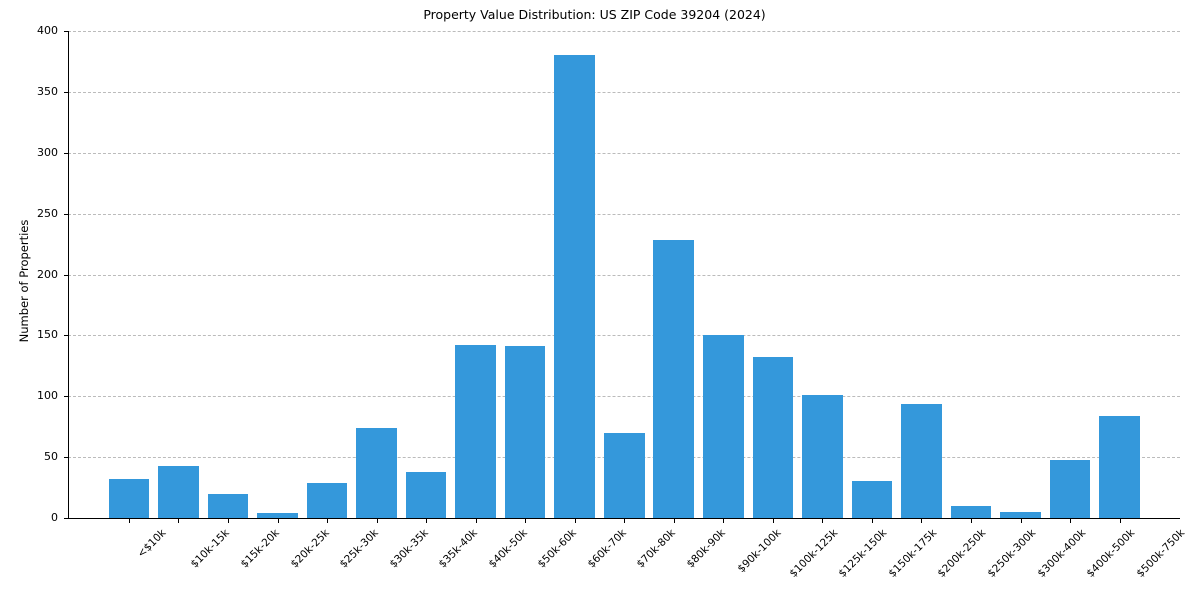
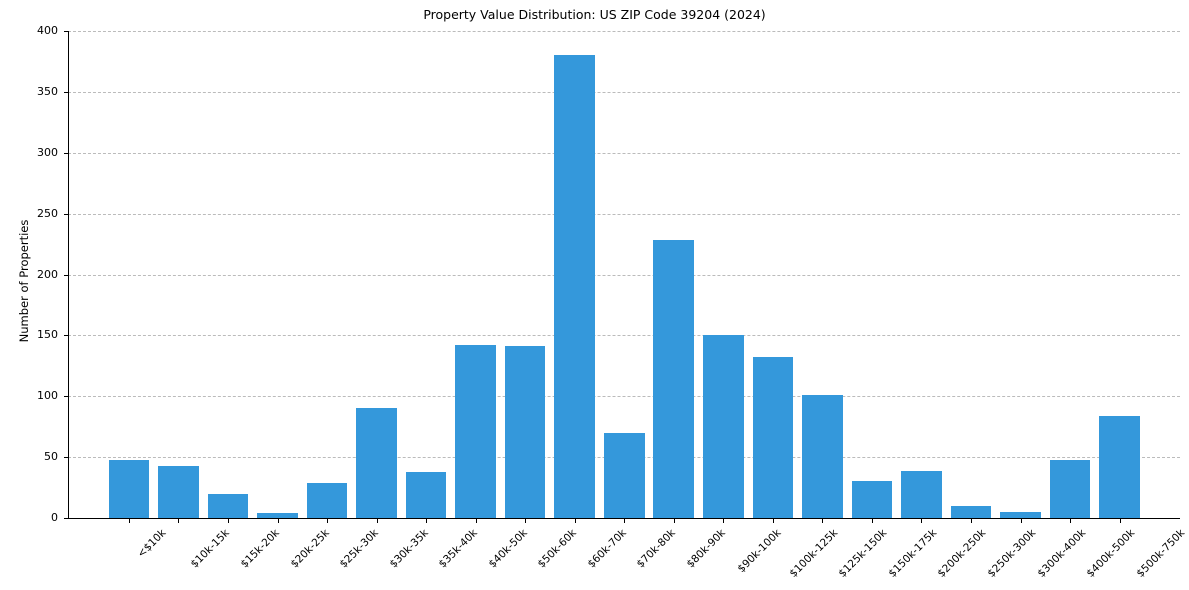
<$10k: 32 -> 48
$30k-35k: 74 -> 90
$200k-250k: 94 -> 39
